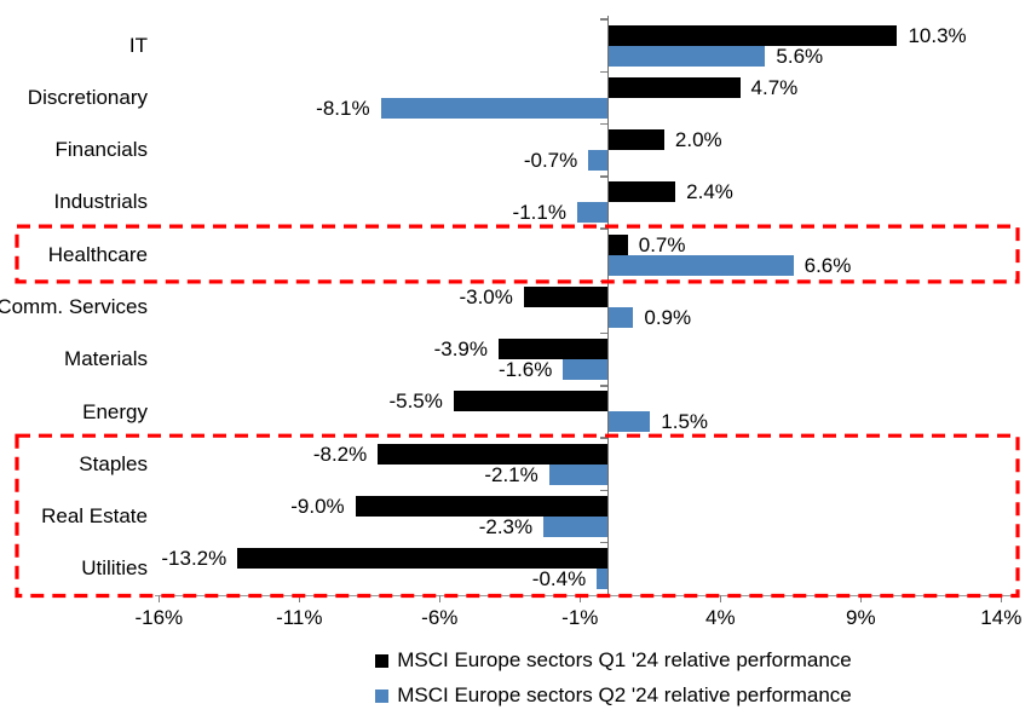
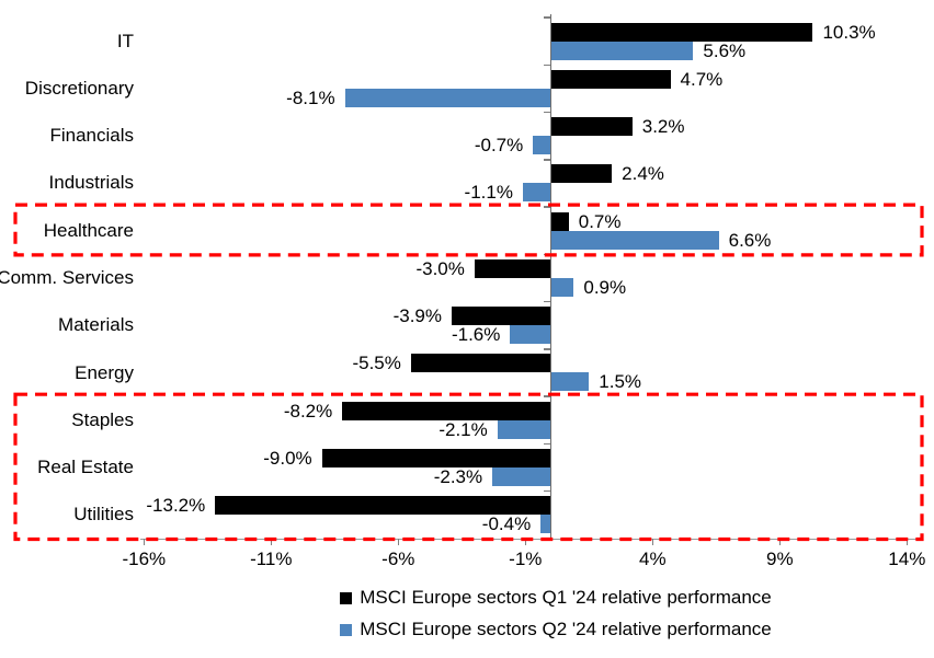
MSCI Europe sectors Q1 '24 relative performance/Financials: 2.0% -> 3.2%
